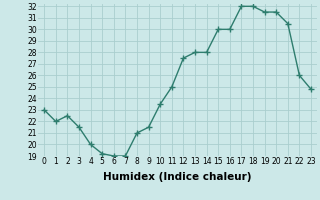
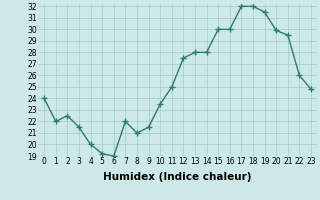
0: 23.0 -> 24.0
7: 19.0 -> 22.0
20: 31.5 -> 29.9
21: 30.5 -> 29.5
